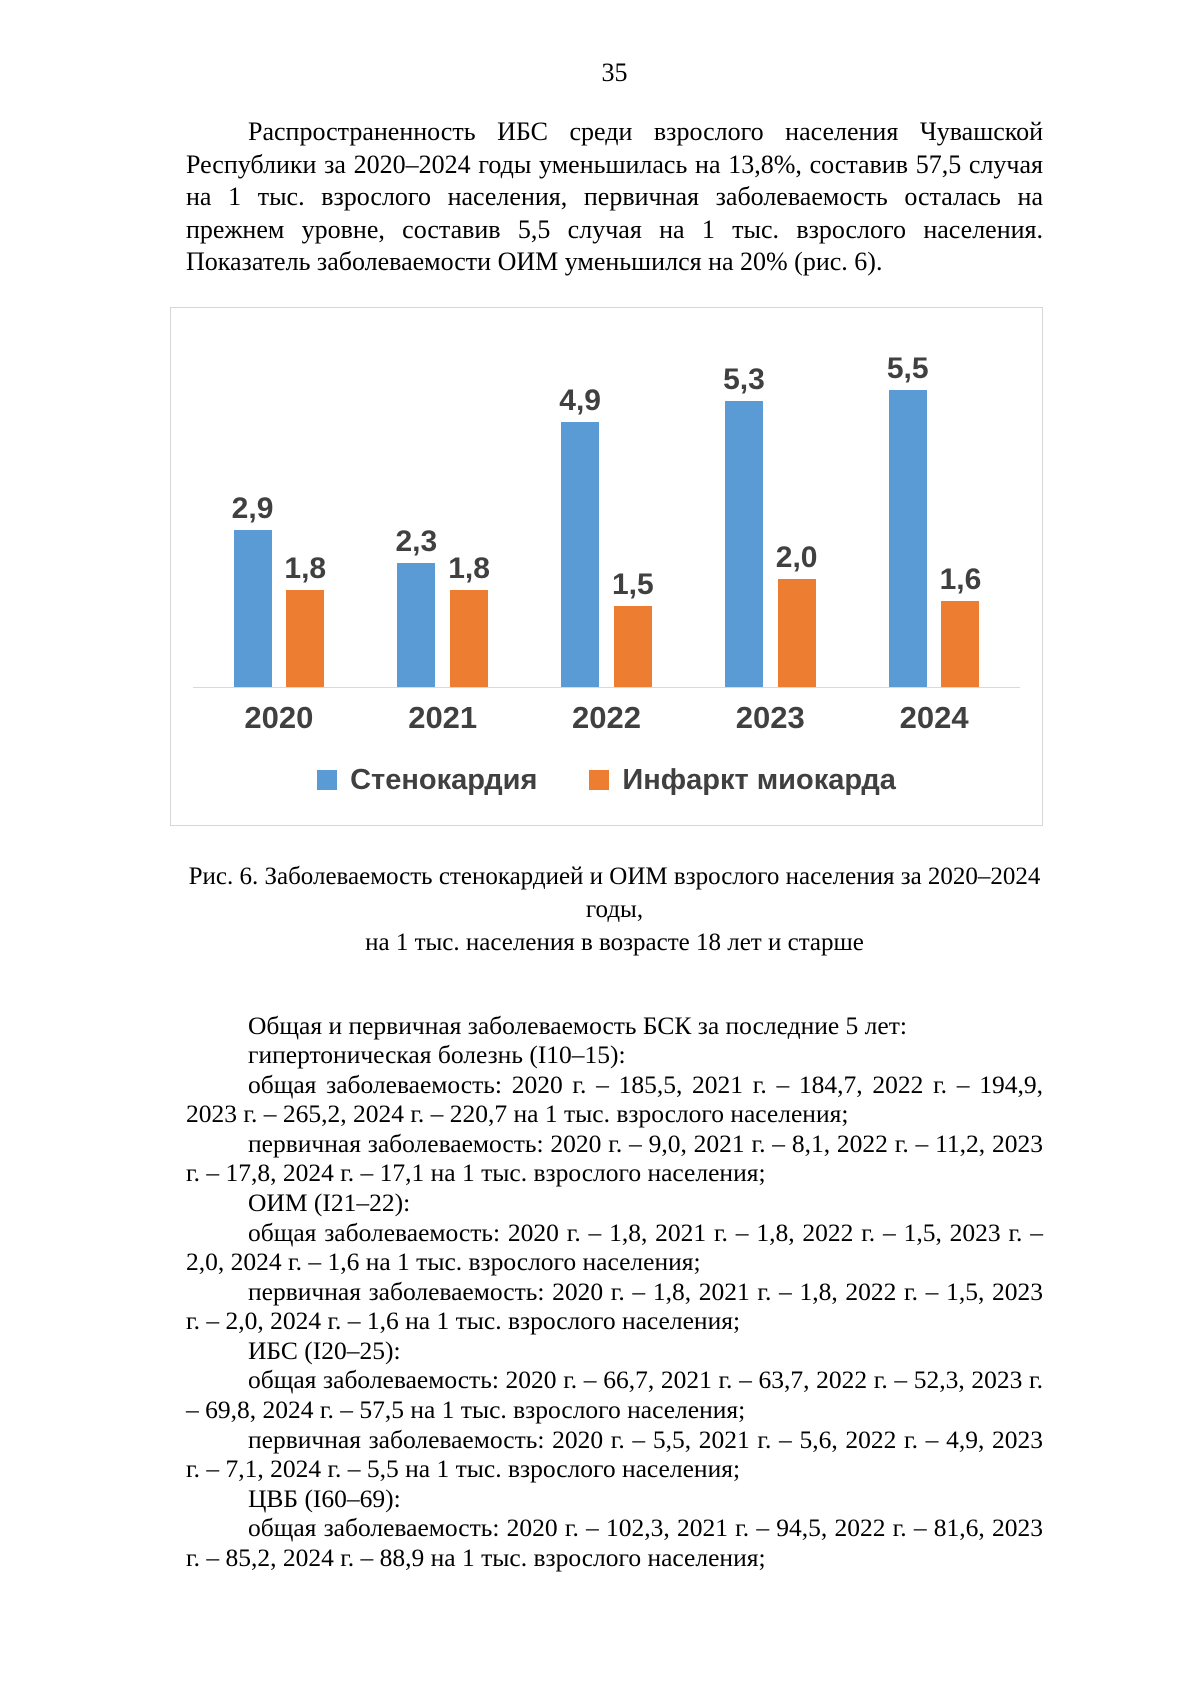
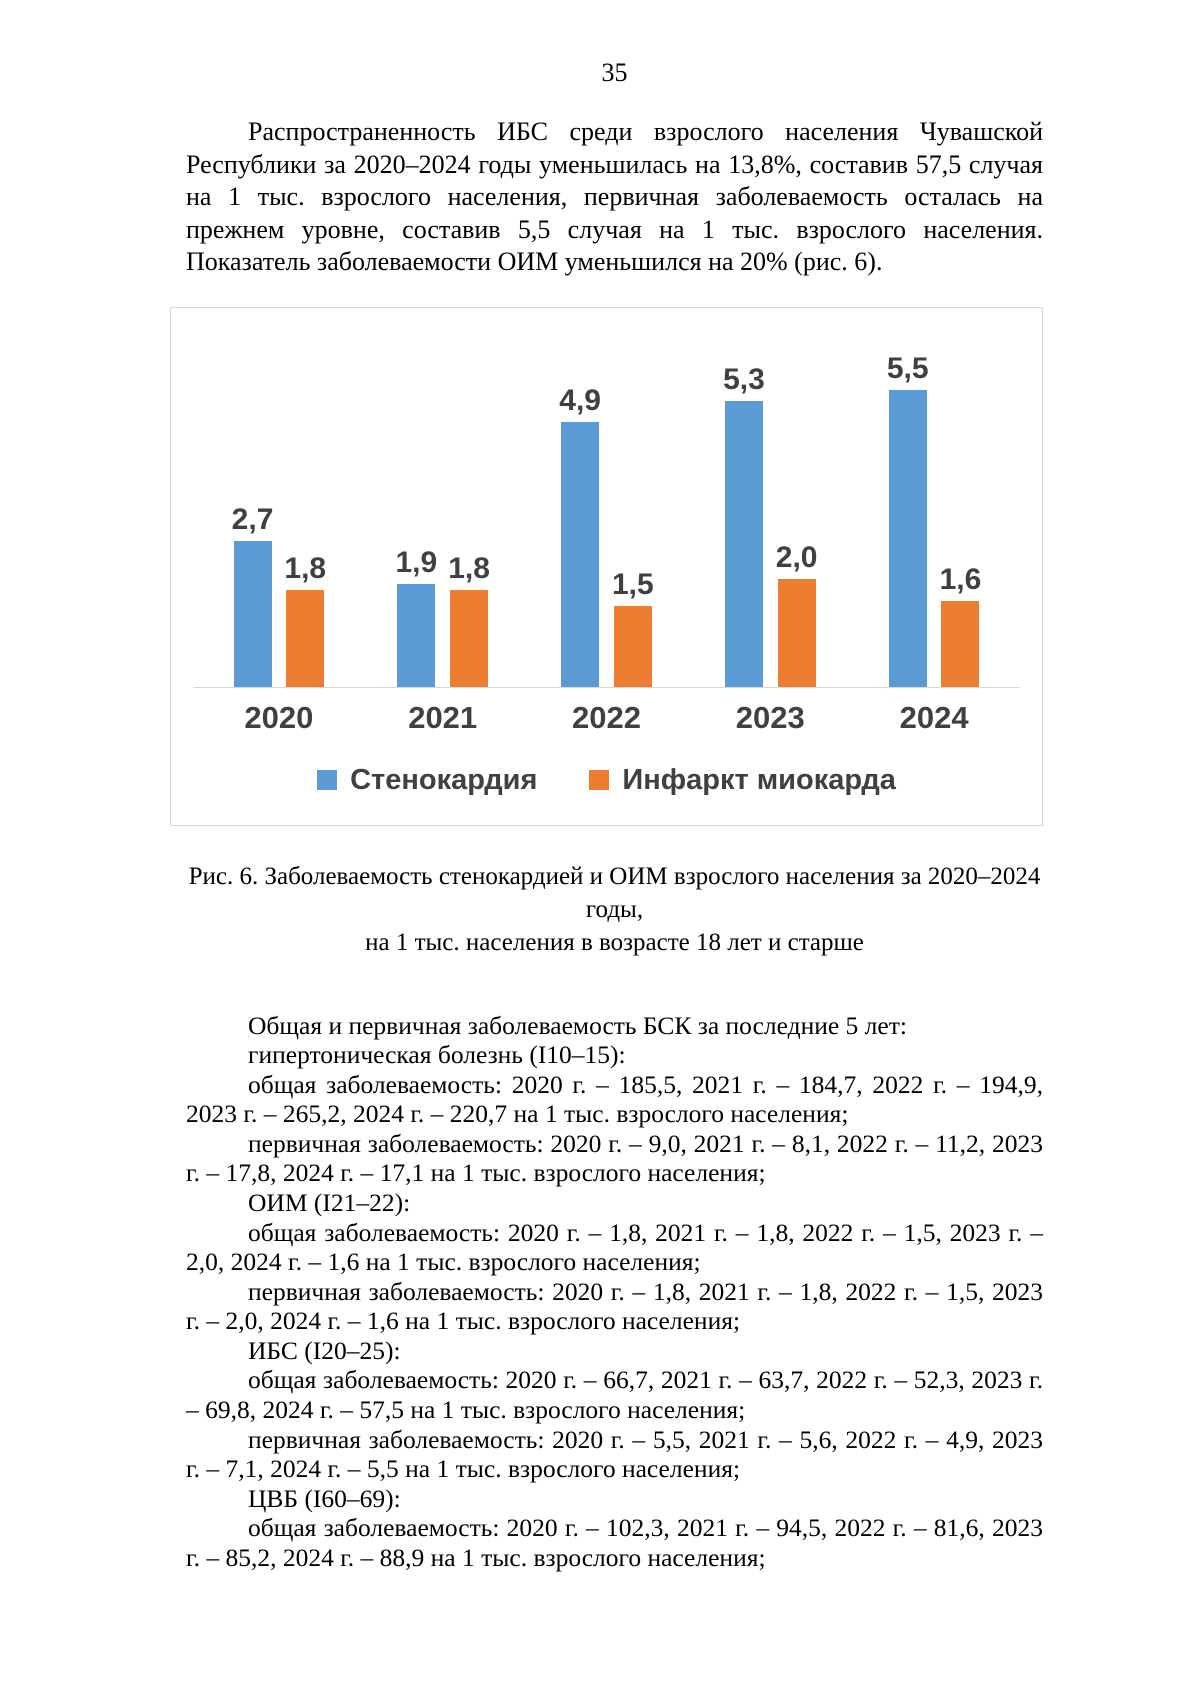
Стенокардия/2020: 2,9 -> 2,7
Стенокардия/2021: 2,3 -> 1,9
